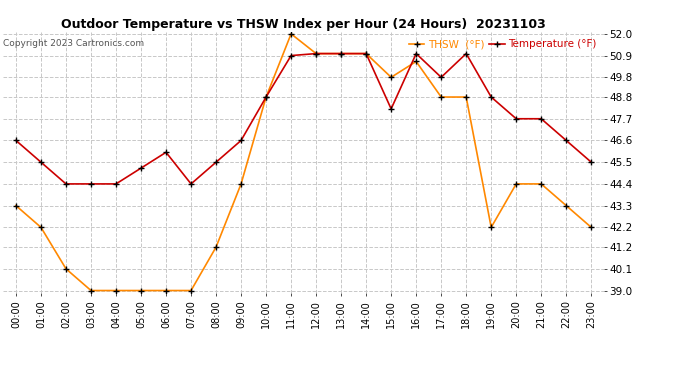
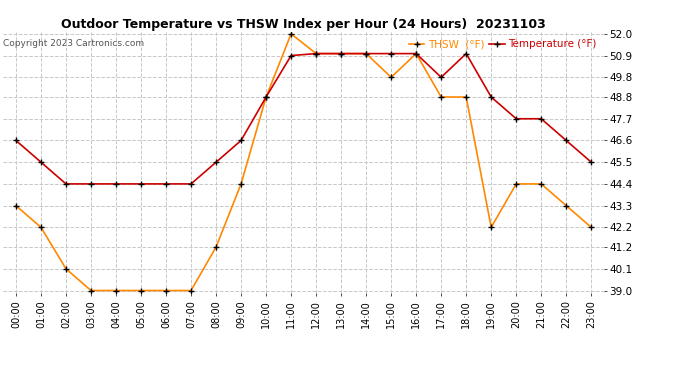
Temperature (°F)/05:00: 45.2 -> 44.4
Temperature (°F)/06:00: 46.0 -> 44.4
Temperature (°F)/15:00: 48.2 -> 51.0
THSW (°F)/16:00: 50.6 -> 51.0
